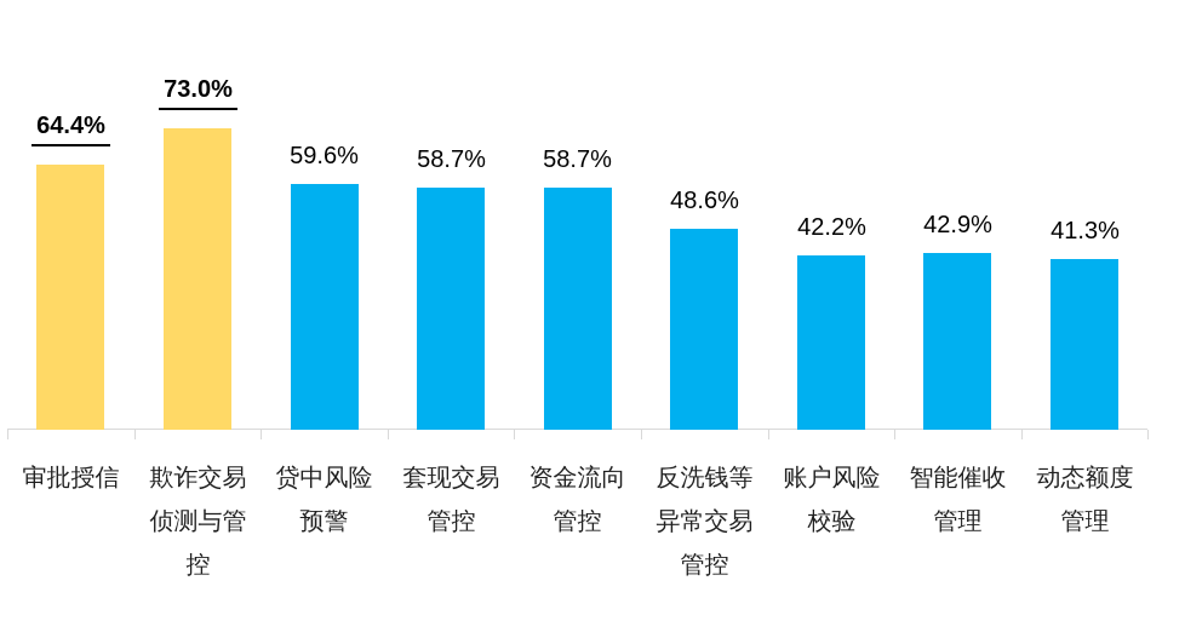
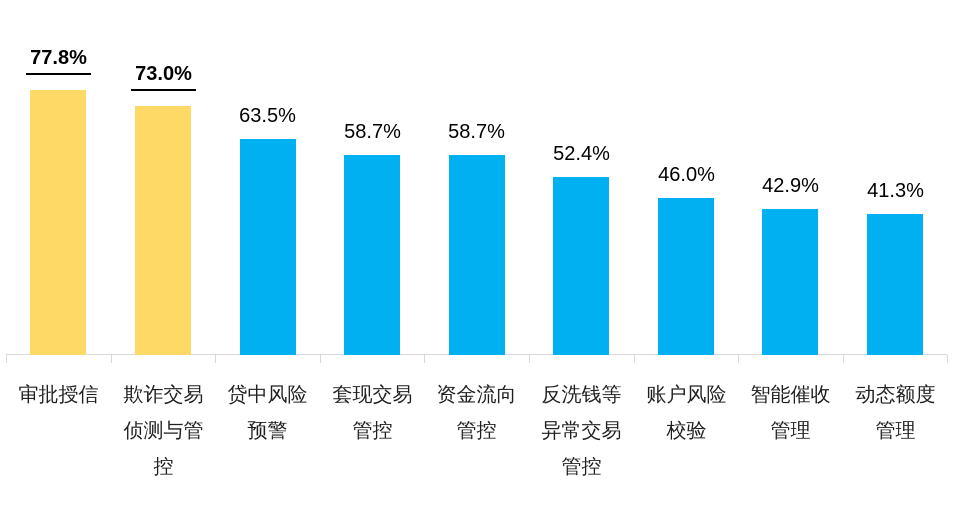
审批授信: 64.4% -> 77.8%
贷中风险预警: 59.6% -> 63.5%
反洗钱等异常交易管控: 48.6% -> 52.4%
账户风险校验: 42.2% -> 46.0%
